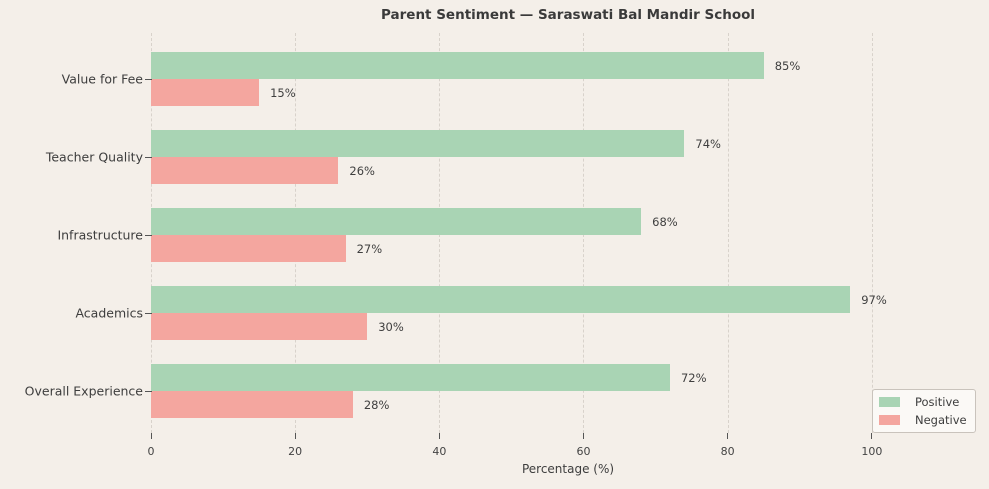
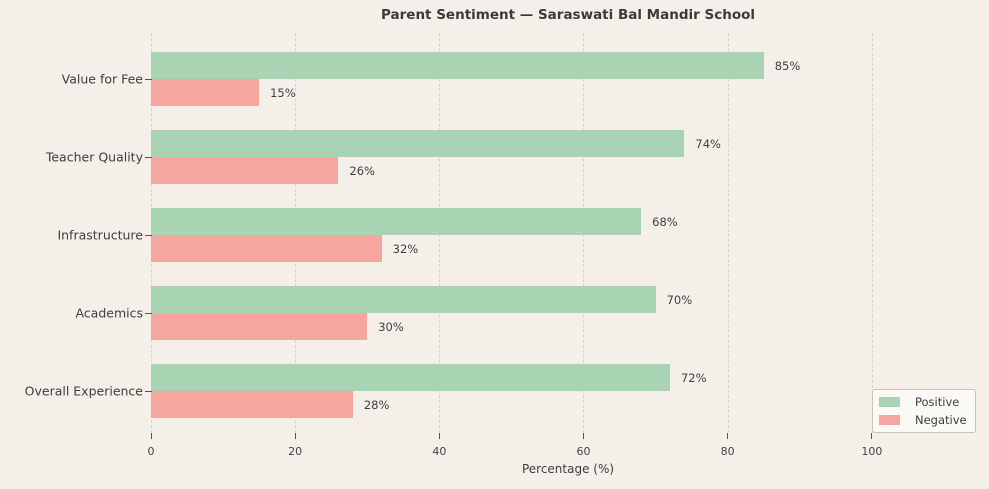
Negative/Infrastructure: 27% -> 32%
Positive/Academics: 97% -> 70%
